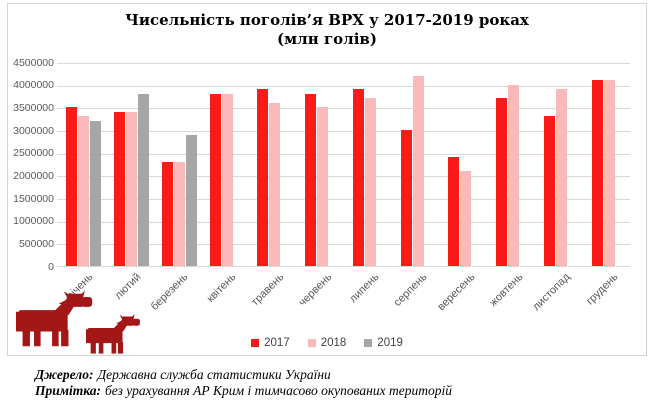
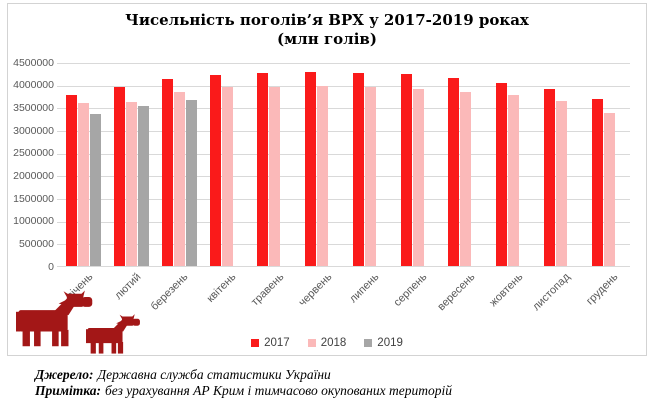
2017/січень: 3500000 -> 3800000
2018/січень: 3300000 -> 3600000
2019/січень: 3200000 -> 3400000
2017/лютий: 3400000 -> 4000000
2018/лютий: 3400000 -> 3600000
2019/лютий: 3800000 -> 3500000
2017/березень: 2300000 -> 4100000
2018/березень: 2300000 -> 3800000
2019/березень: 2900000 -> 3700000
2017/квітень: 3800000 -> 4200000
2018/квітень: 3800000 -> 3900000
2017/травень: 3900000 -> 4200000
2018/травень: 3600000 -> 4000000
2017/червень: 3800000 -> 4300000
2018/червень: 3500000 -> 4000000
2017/липень: 3900000 -> 4200000
2018/липень: 3700000 -> 4000000
2017/серпень: 3000000 -> 4200000
2018/серпень: 4200000 -> 3900000
2017/вересень: 2400000 -> 4100000
2018/вересень: 2100000 -> 3800000
2017/жовтень: 3700000 -> 4000000
2018/жовтень: 4000000 -> 3800000
2017/листопад: 3300000 -> 3900000
2018/листопад: 3900000 -> 3600000
2017/грудень: 4100000 -> 3700000
2018/грудень: 4100000 -> 3400000
